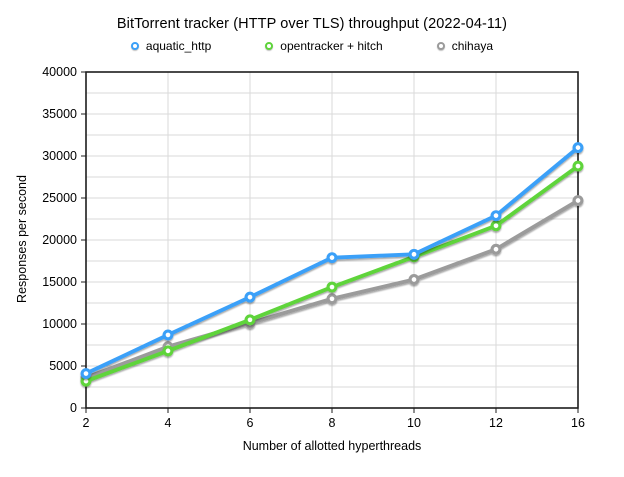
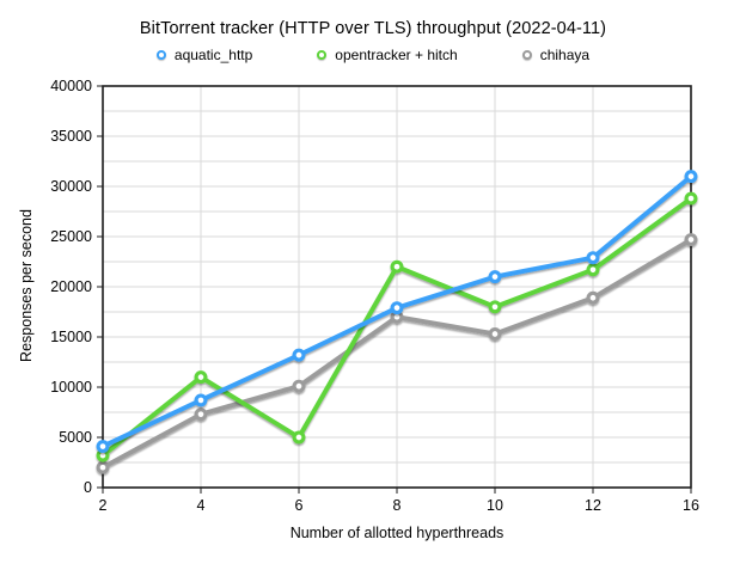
chihaya/2: 4000 -> 2000
opentracker + hitch/4: 7000 -> 11000
opentracker + hitch/6: 10000 -> 5000
opentracker + hitch/8: 14000 -> 22000
chihaya/8: 13000 -> 17000
aquatic_http/10: 18000 -> 21000
